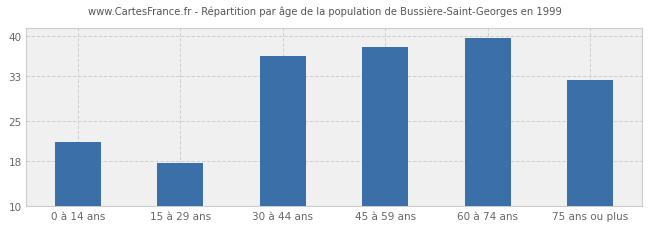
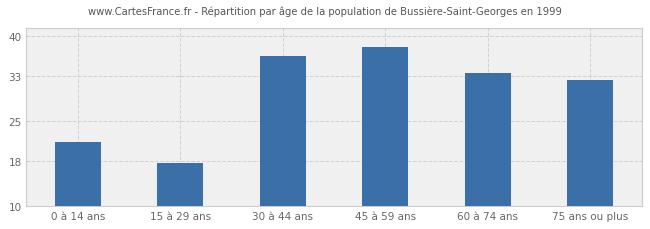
60 à 74 ans: 39.7 -> 33.6
